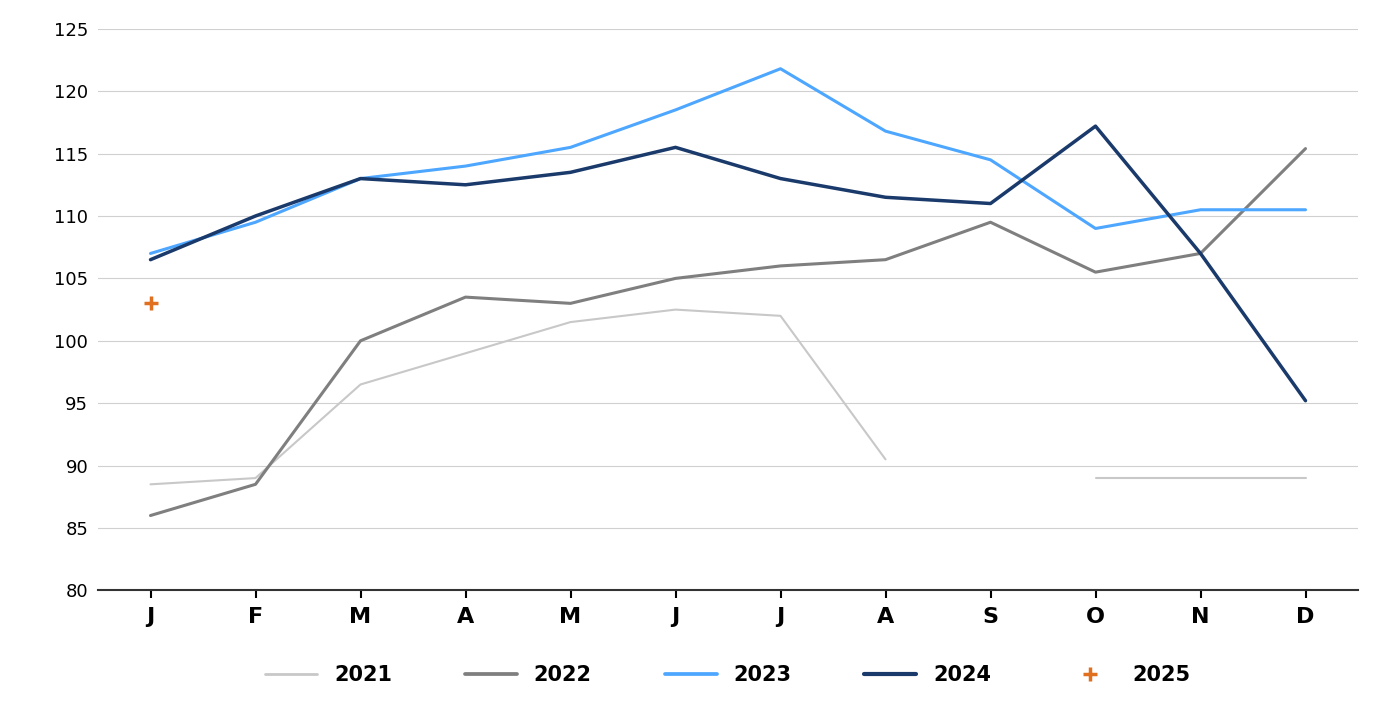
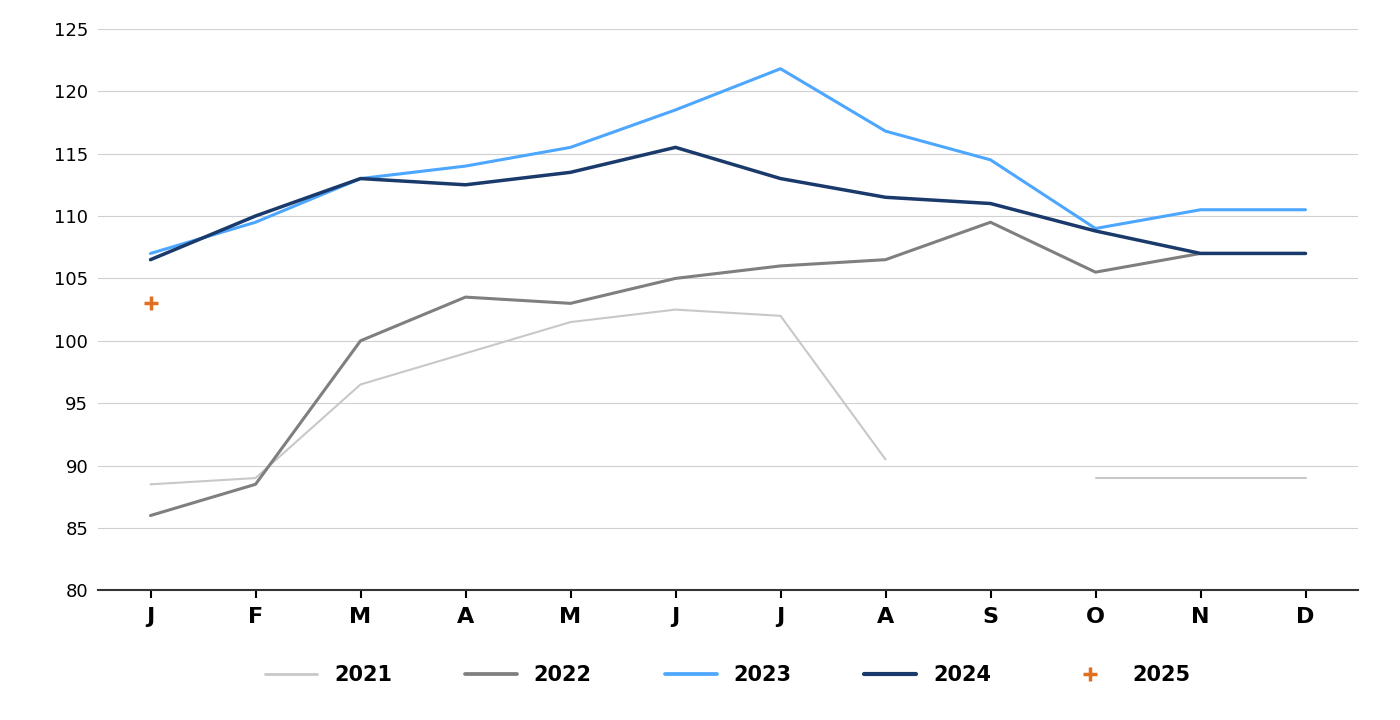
2024/O: 117.2 -> 108.8
2022/D: 115.4 -> 107.0
2024/D: 95.2 -> 107.0
